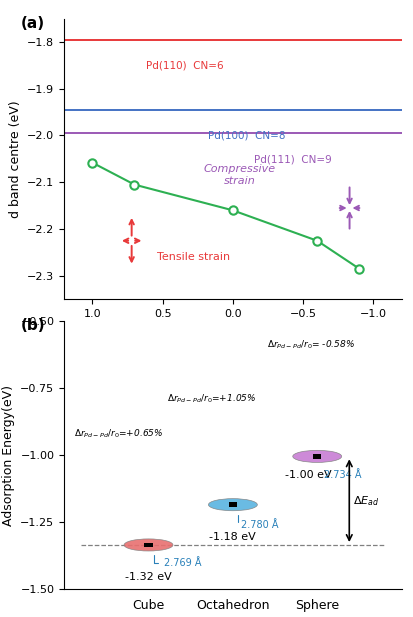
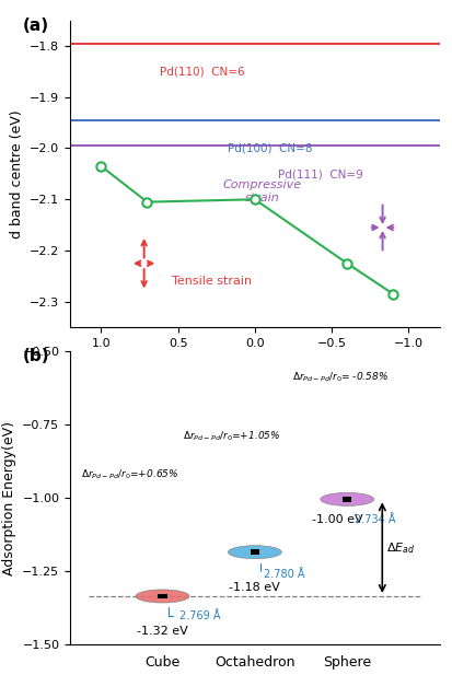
1.0: -2.058 -> -2.035
0.0: -2.160 -> -2.100
